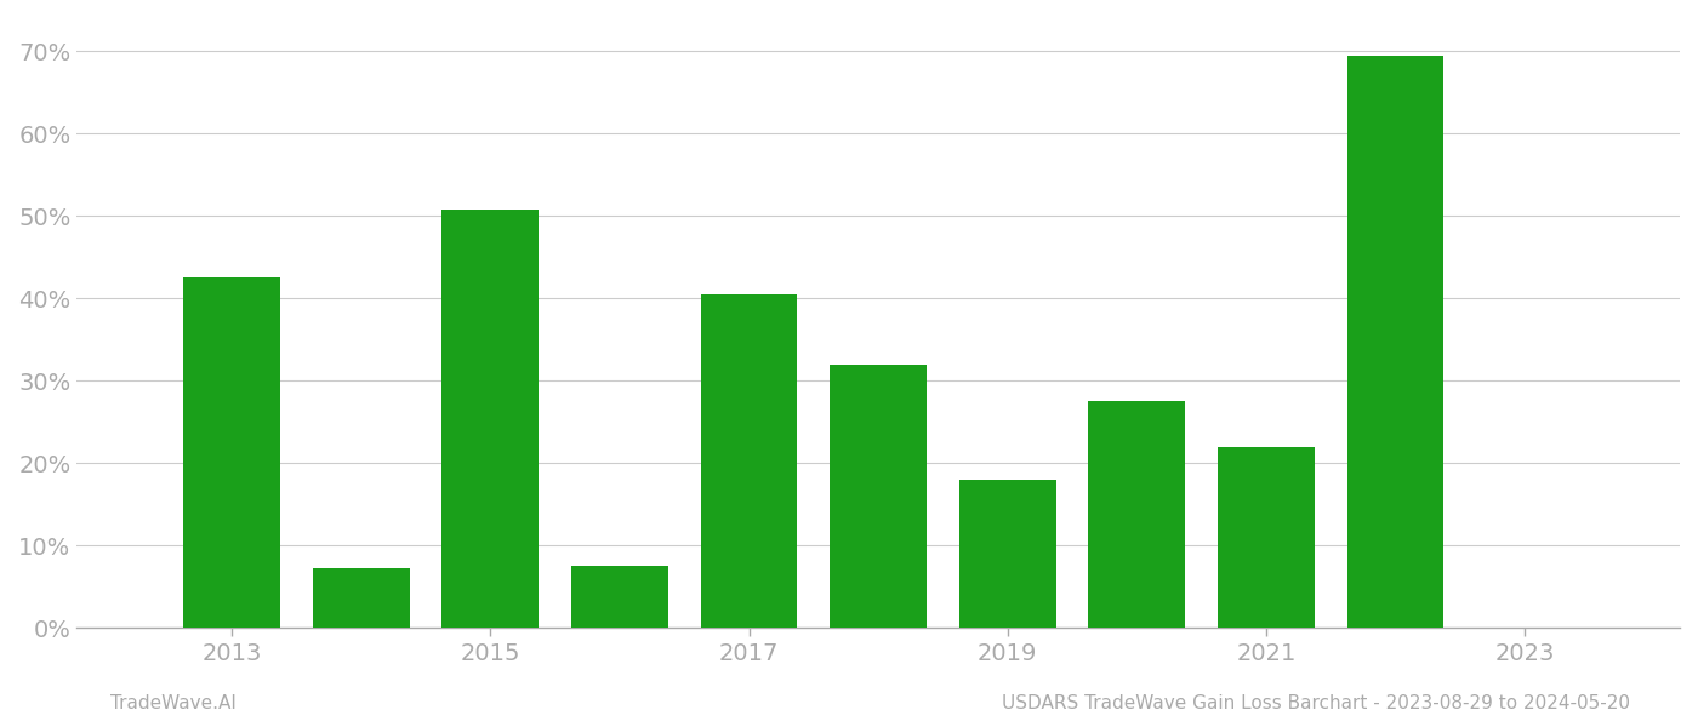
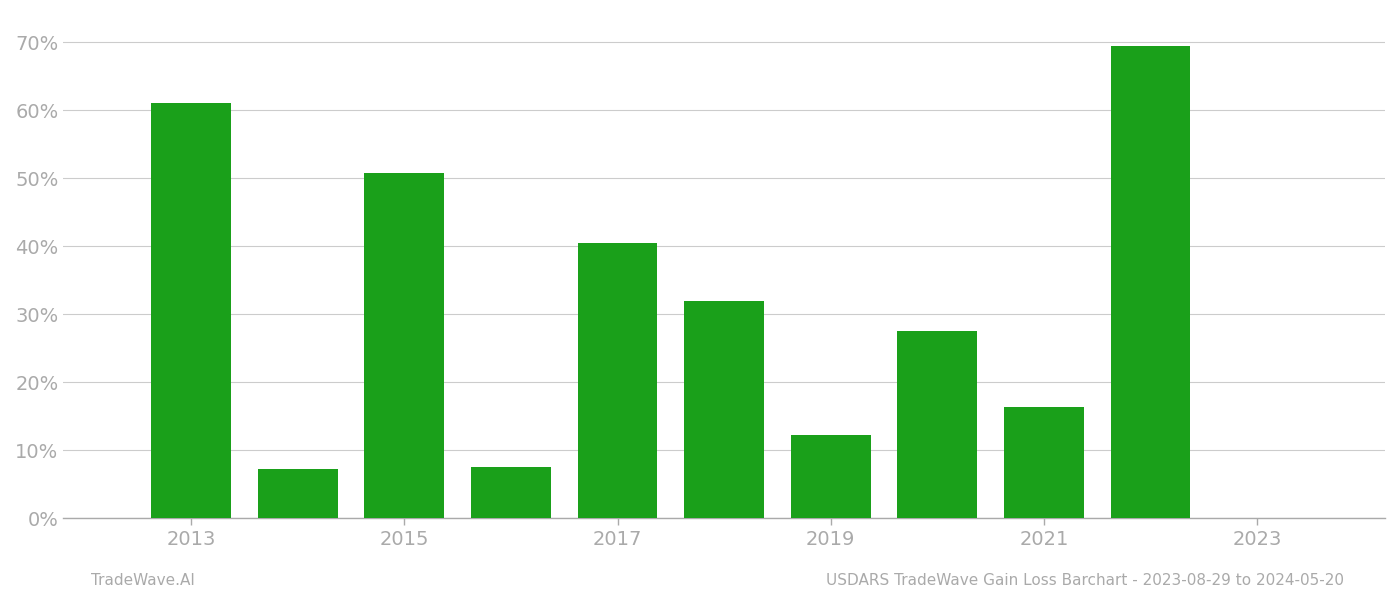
2013: 42.5% -> 61.0%
2019: 18.0% -> 12.2%
2021: 22.0% -> 16.4%
